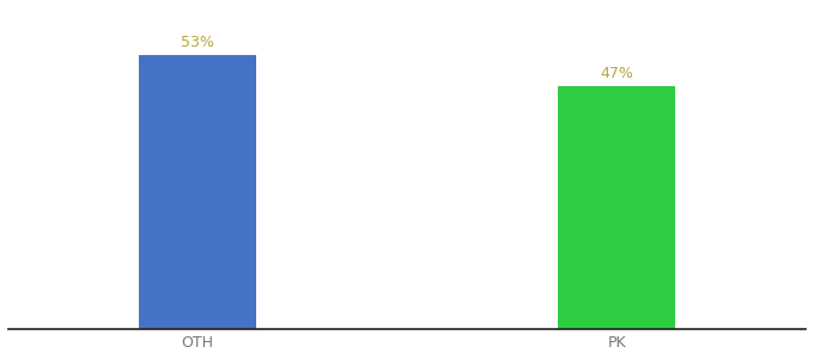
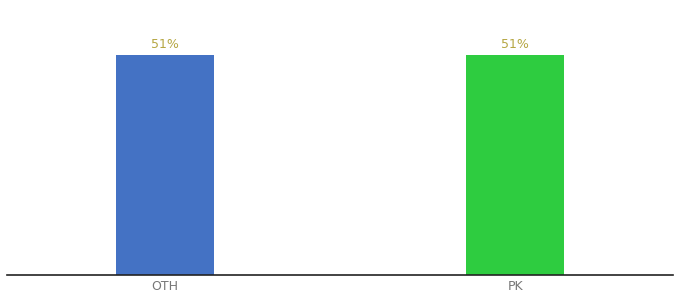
OTH: 53% -> 51%
PK: 47% -> 51%
